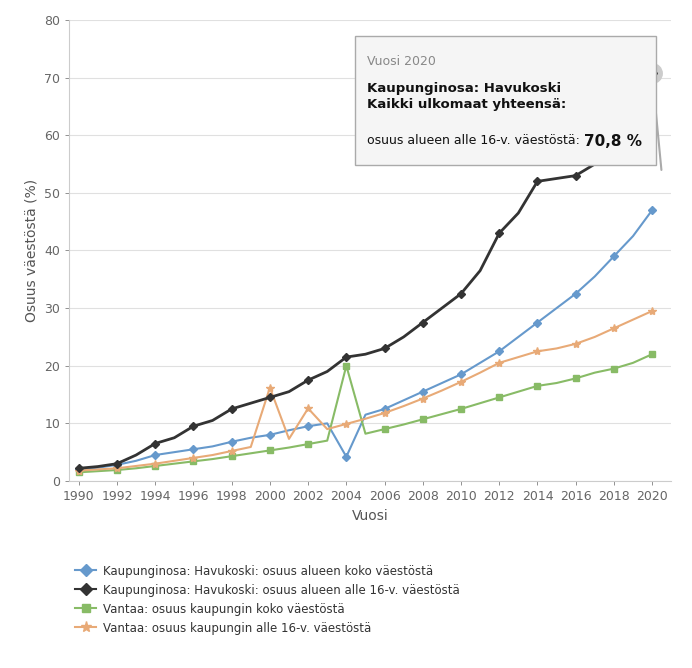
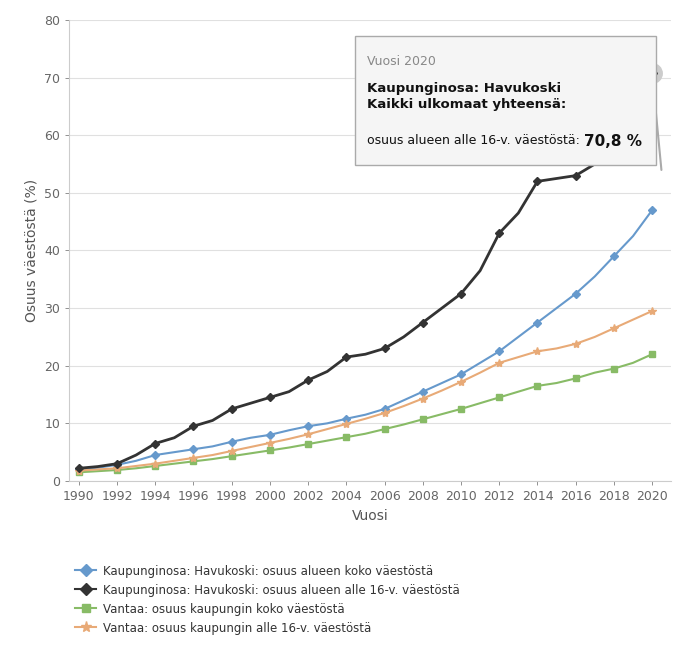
Vantaa: osuus kaupungin alle 16-v. väestöstä/2000: 16.2 -> 6.6
Vantaa: osuus kaupungin alle 16-v. väestöstä/2002: 12.6 -> 8.1
Kaupunginosa: Havukoski: osuus alueen koko väestöstä/2004: 4.2 -> 10.8
Vantaa: osuus kaupungin koko väestöstä/2004: 20.0 -> 7.6
